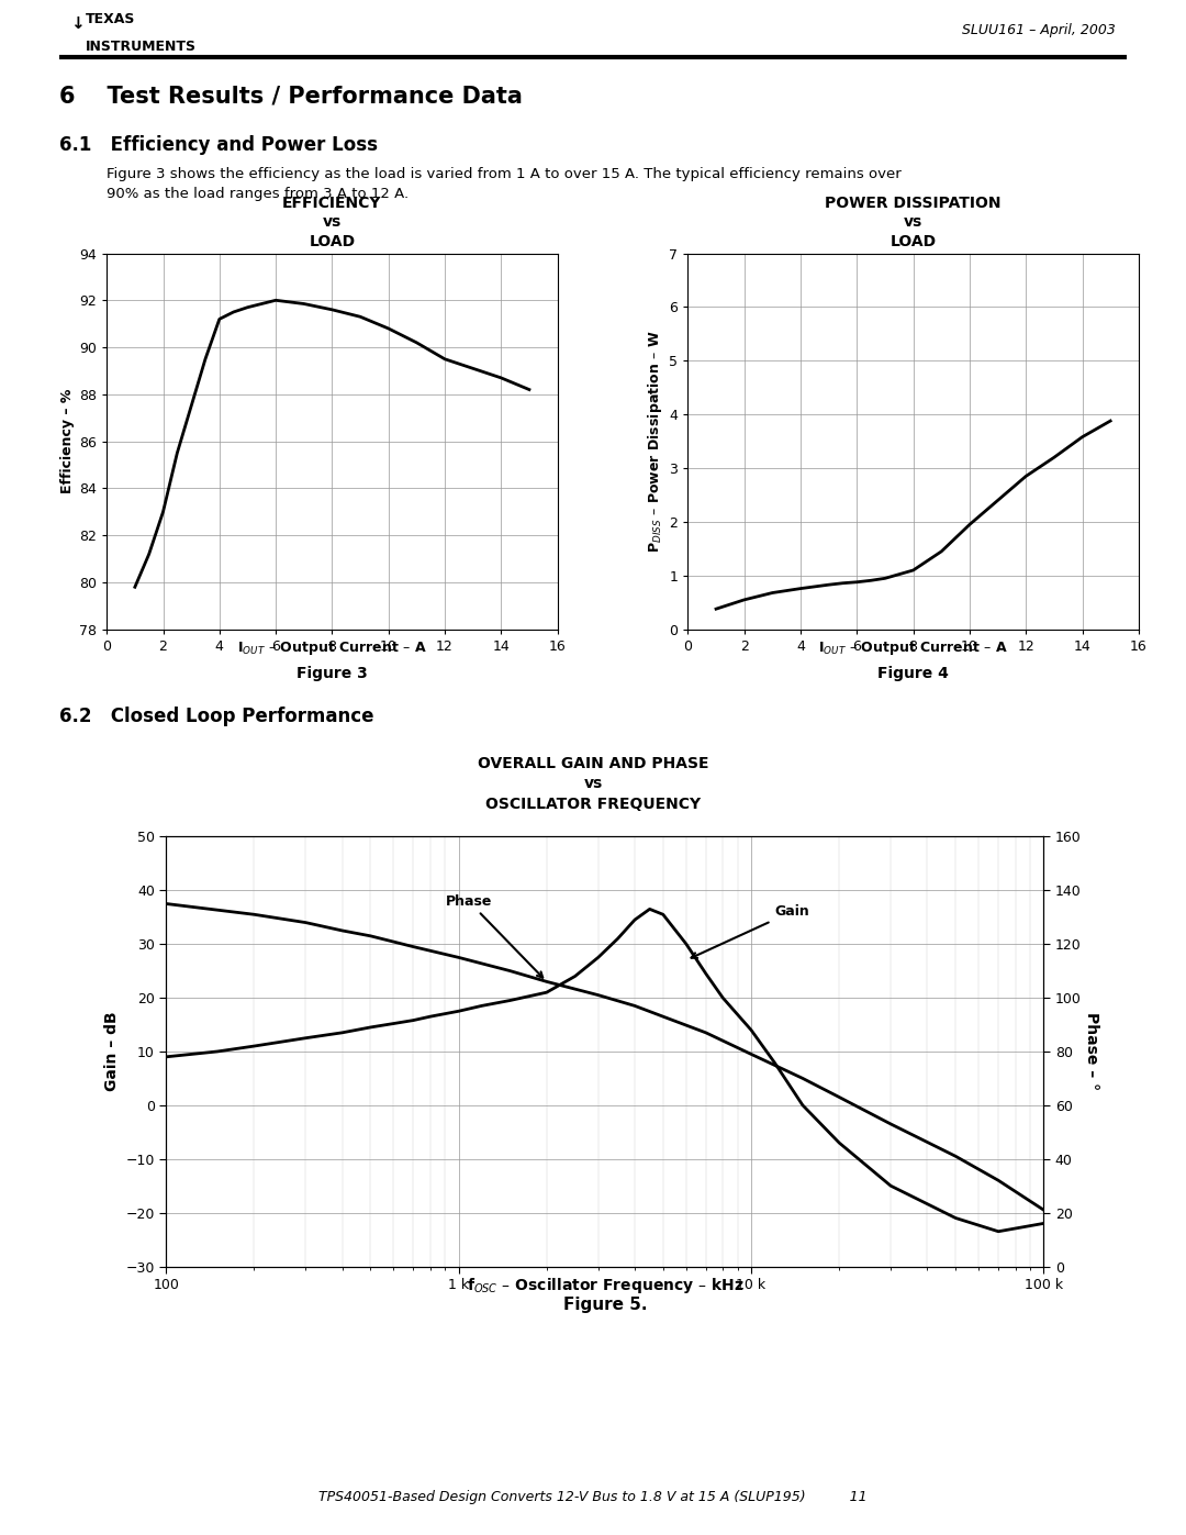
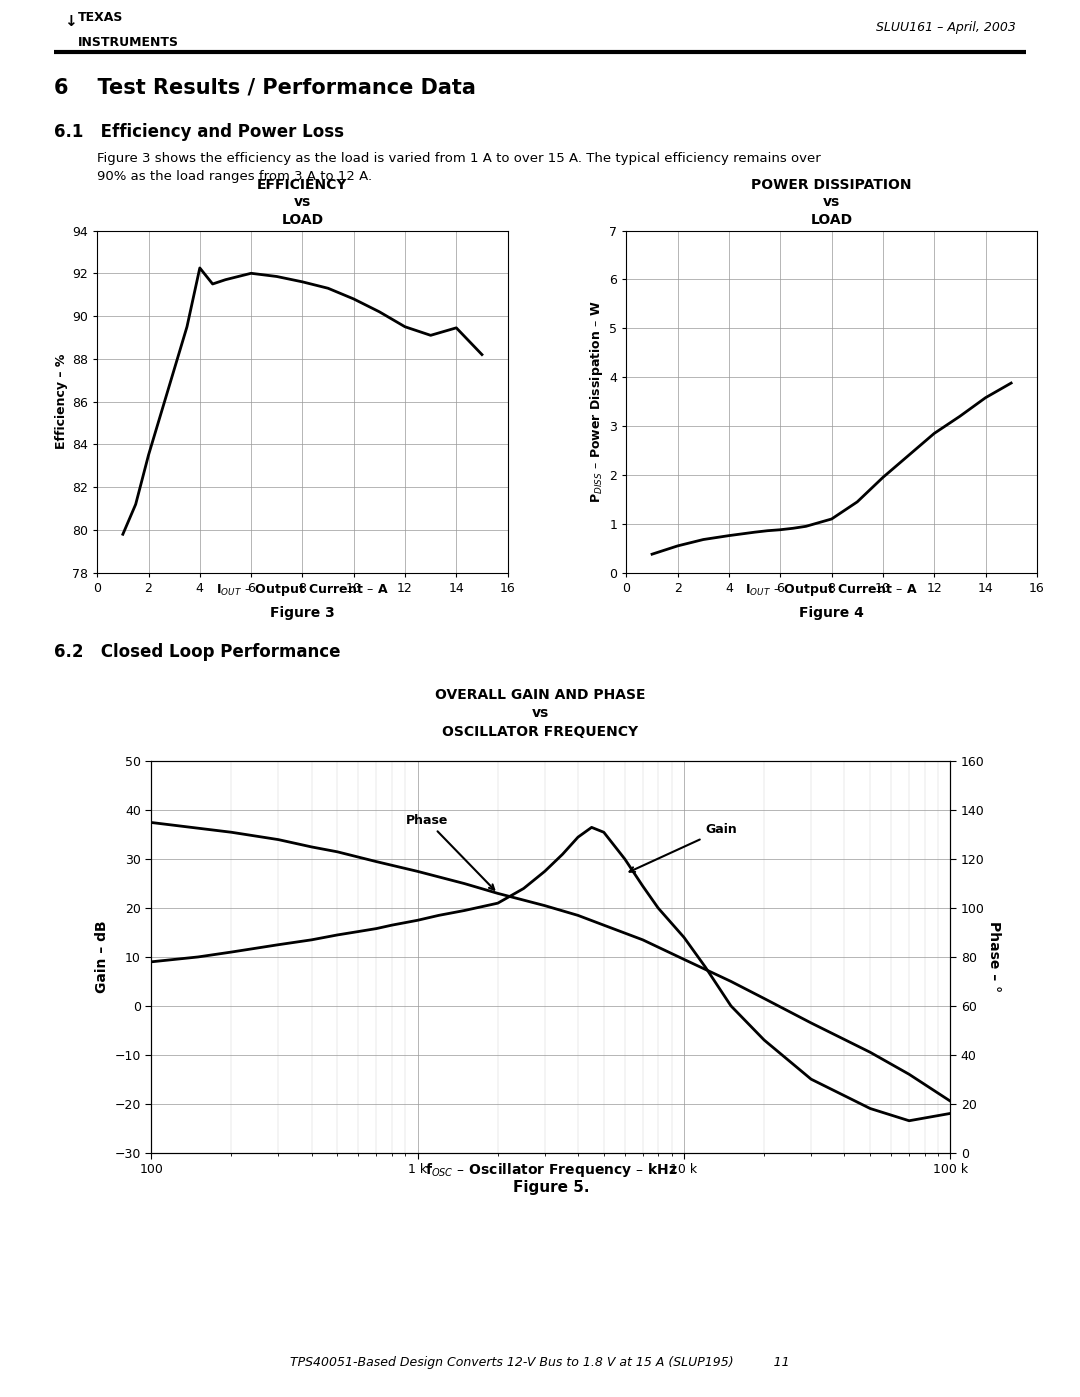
EFFICIENCY vs LOAD/2: 83.00 -> 83.50
EFFICIENCY vs LOAD/4: 91.20 -> 92.25
EFFICIENCY vs LOAD/14: 88.70 -> 89.45
